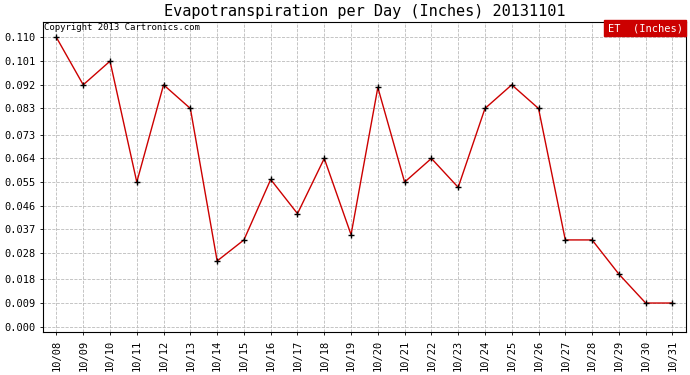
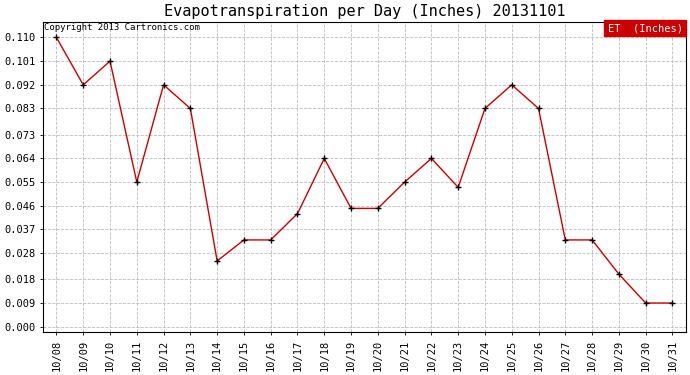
10/16: 0.056 -> 0.033
10/19: 0.035 -> 0.045
10/20: 0.091 -> 0.045
